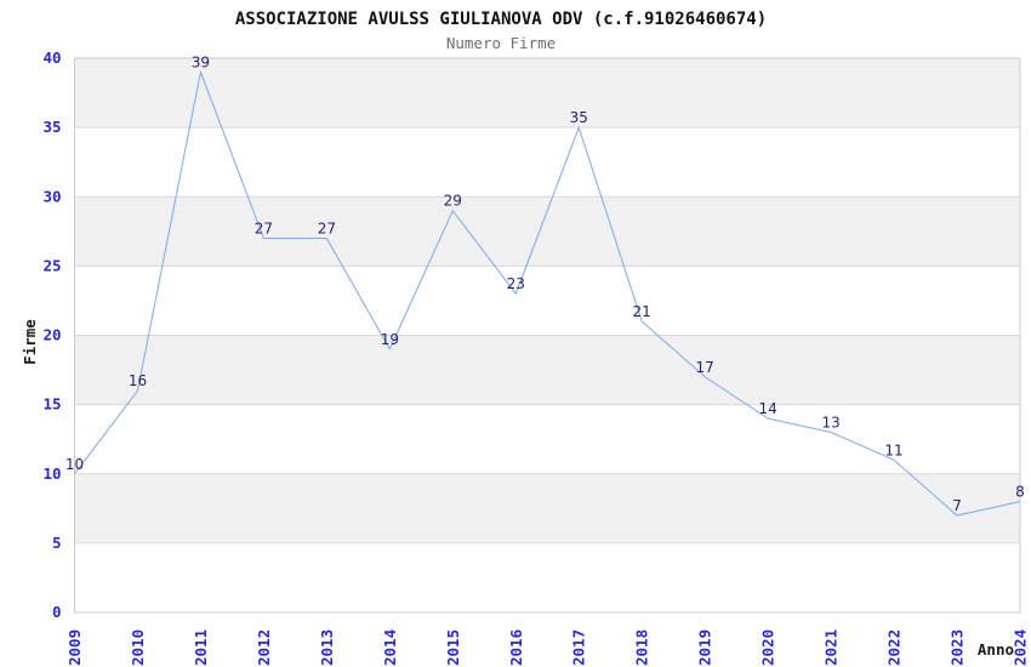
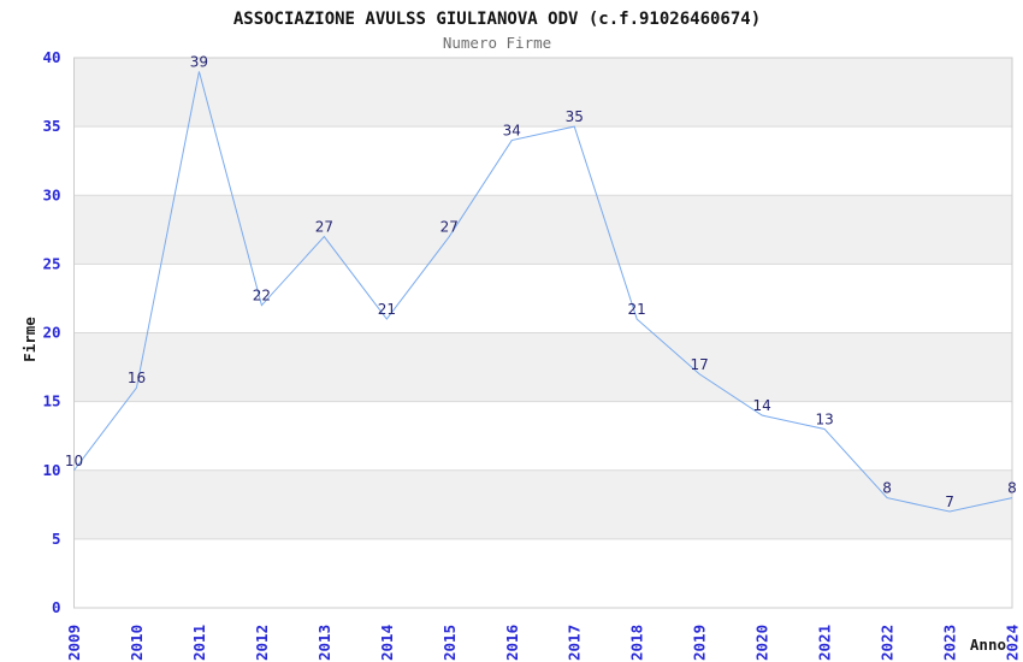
2012: 27 -> 22
2014: 19 -> 21
2015: 29 -> 27
2016: 23 -> 34
2022: 11 -> 8
